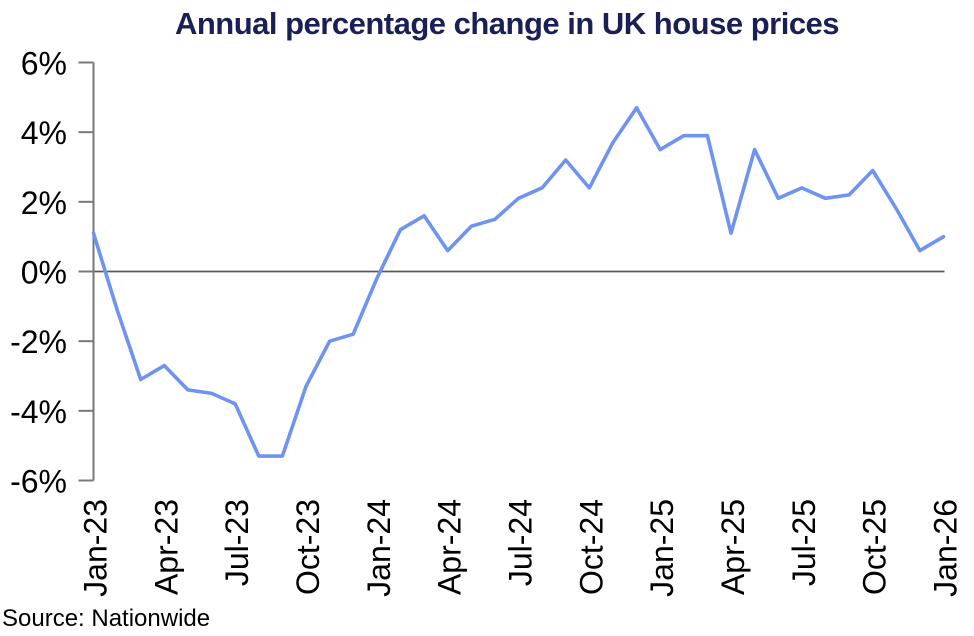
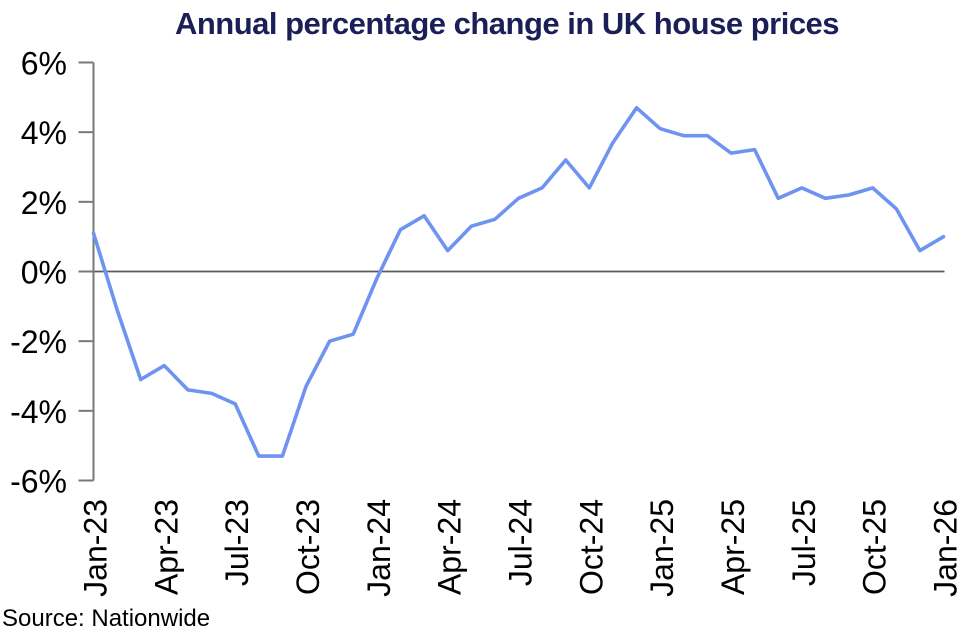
Jan-25: 3.5% -> 4.1%
Apr-25: 1.1% -> 3.4%
Oct-25: 2.9% -> 2.4%
